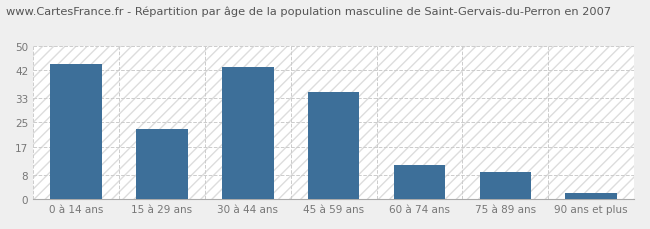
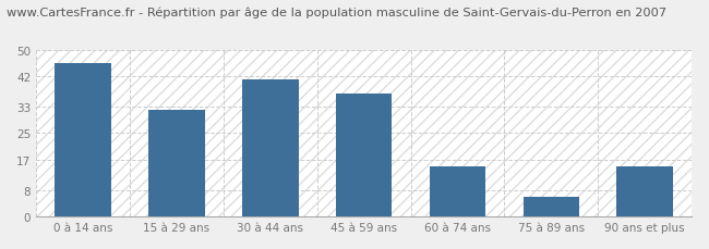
0 à 14 ans: 44 -> 46
15 à 29 ans: 23 -> 32
30 à 44 ans: 43 -> 41
45 à 59 ans: 35 -> 37
60 à 74 ans: 11 -> 15
75 à 89 ans: 9 -> 6
90 ans et plus: 2 -> 15
